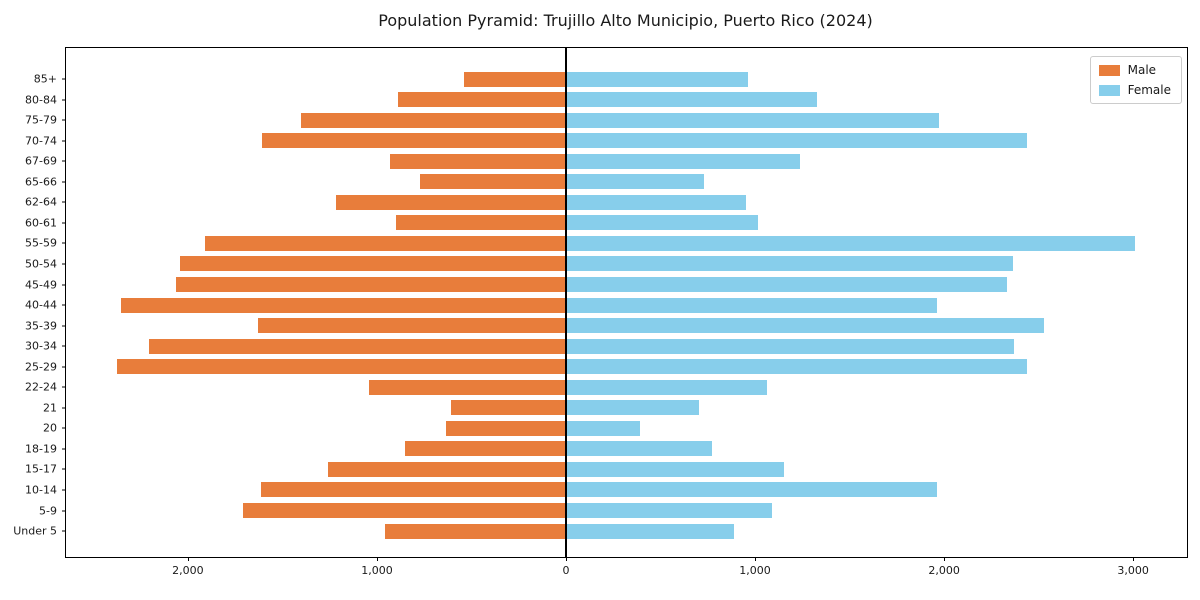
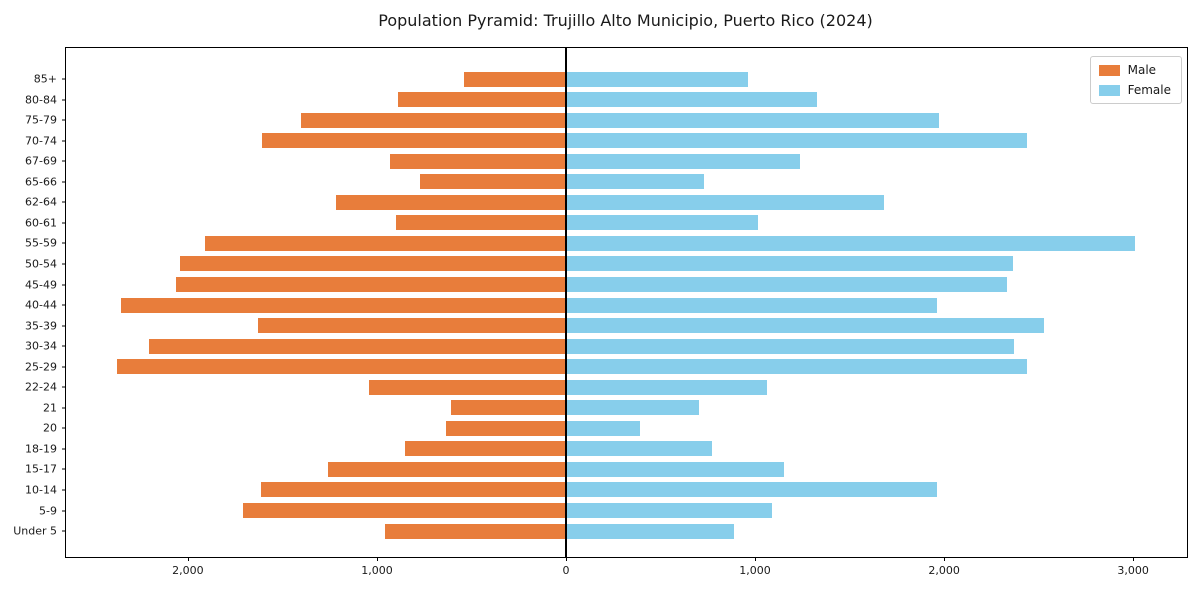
Female/62-64: 950 -> 1680
